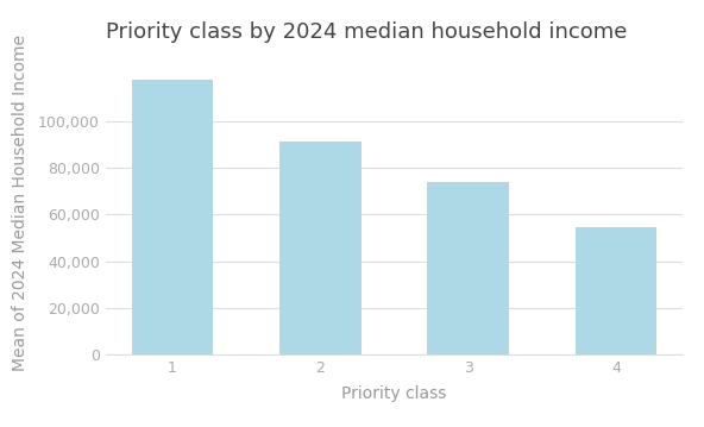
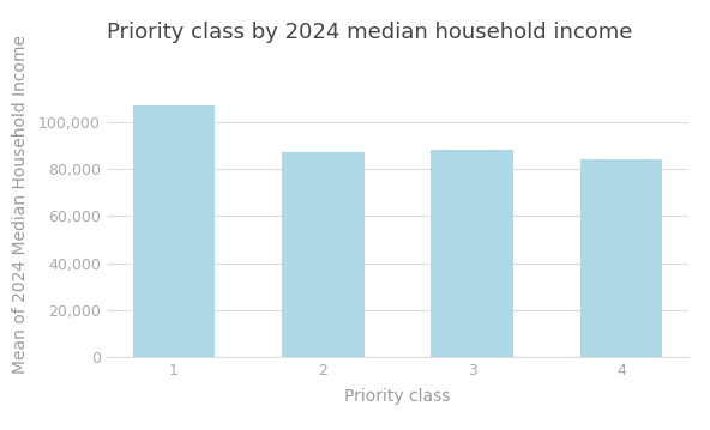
1: 118,000 -> 107,000
2: 92,000 -> 87,000
3: 74,000 -> 88,000
4: 54,000 -> 84,000
